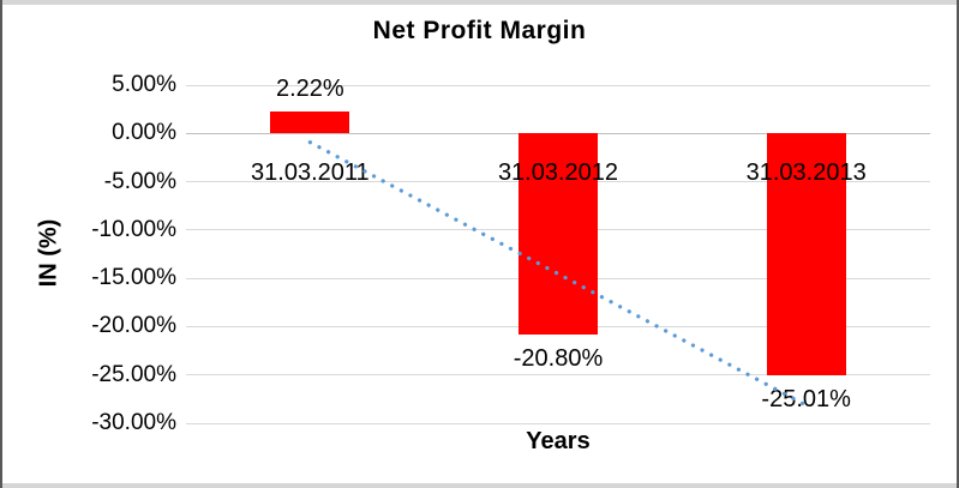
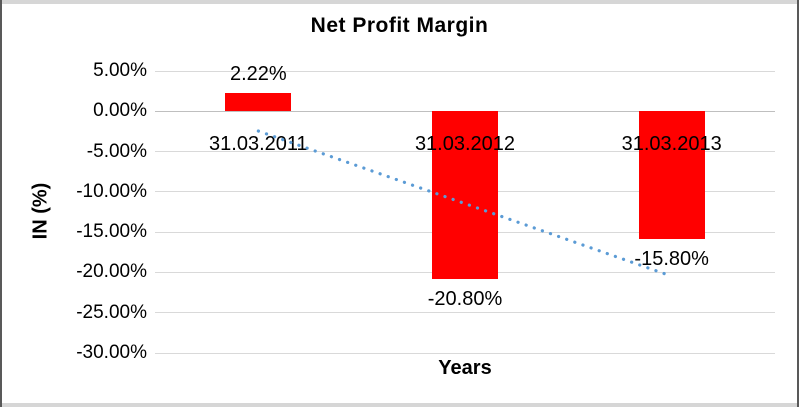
31.03.2013: -25.01% -> -15.80%
